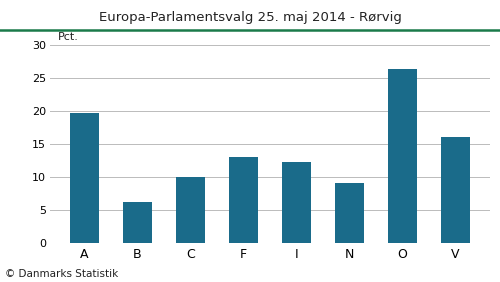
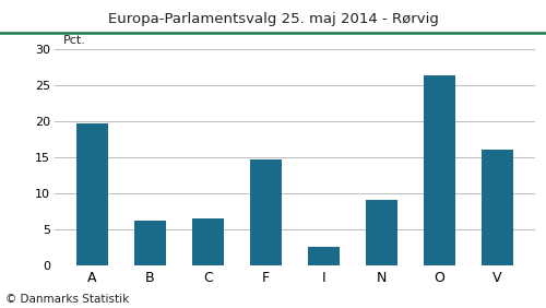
C: 10.0 -> 6.5
F: 13.0 -> 14.7
I: 12.2 -> 2.5
